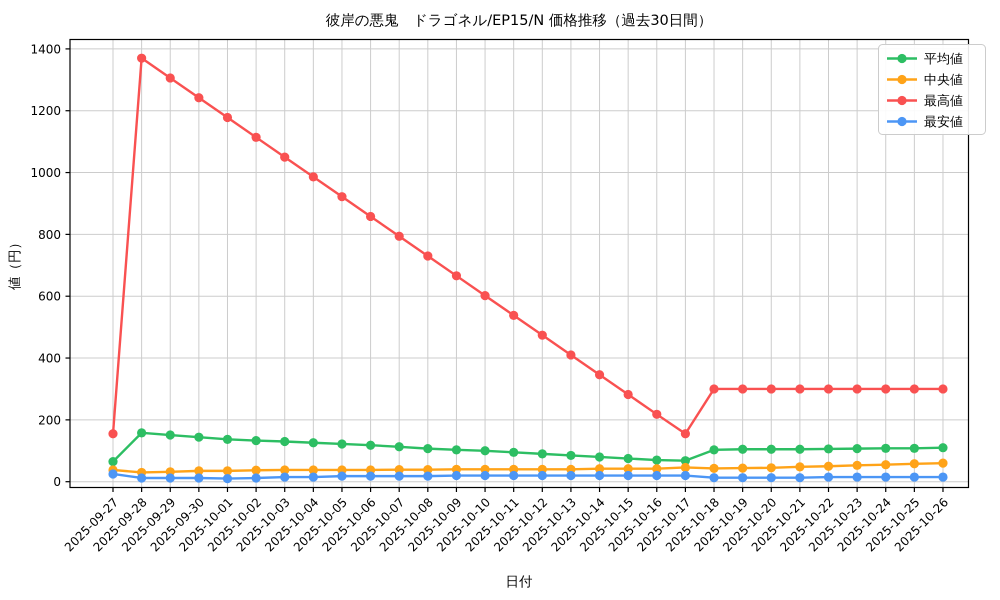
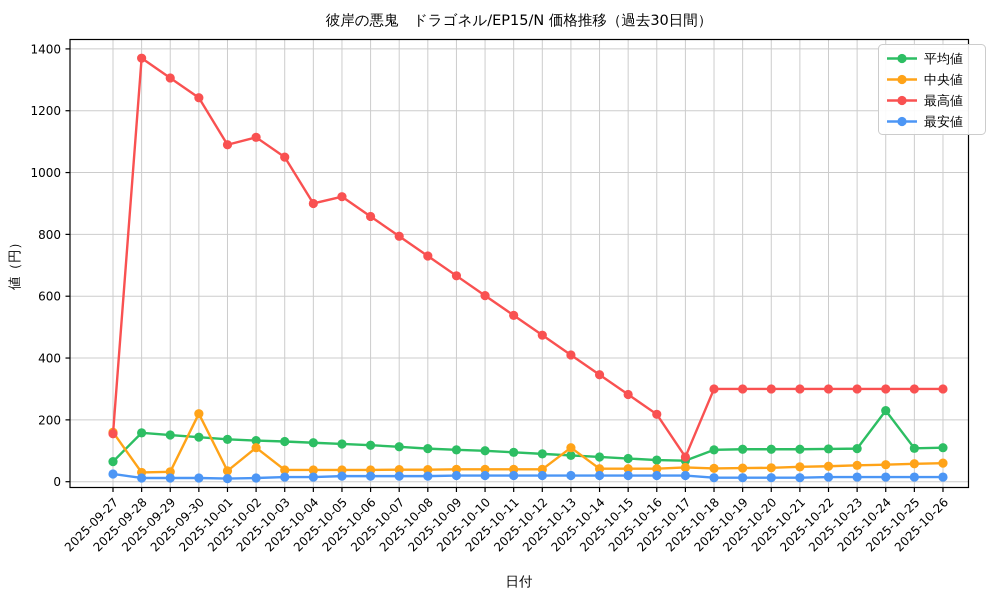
中央値/2025-09-27: 40 -> 160
中央値/2025-09-30: 40 -> 220
最高値/2025-10-01: 1180 -> 1090
中央値/2025-10-02: 40 -> 110
最高値/2025-10-04: 990 -> 900
中央値/2025-10-13: 40 -> 110
最高値/2025-10-17: 160 -> 80
平均値/2025-10-24: 110 -> 230
